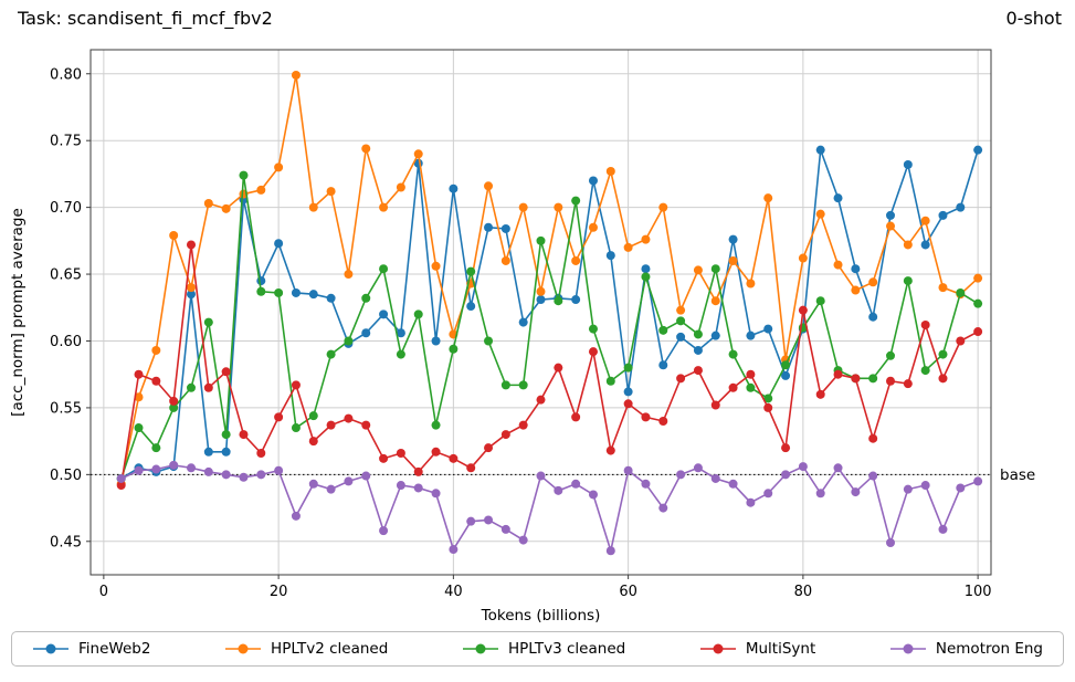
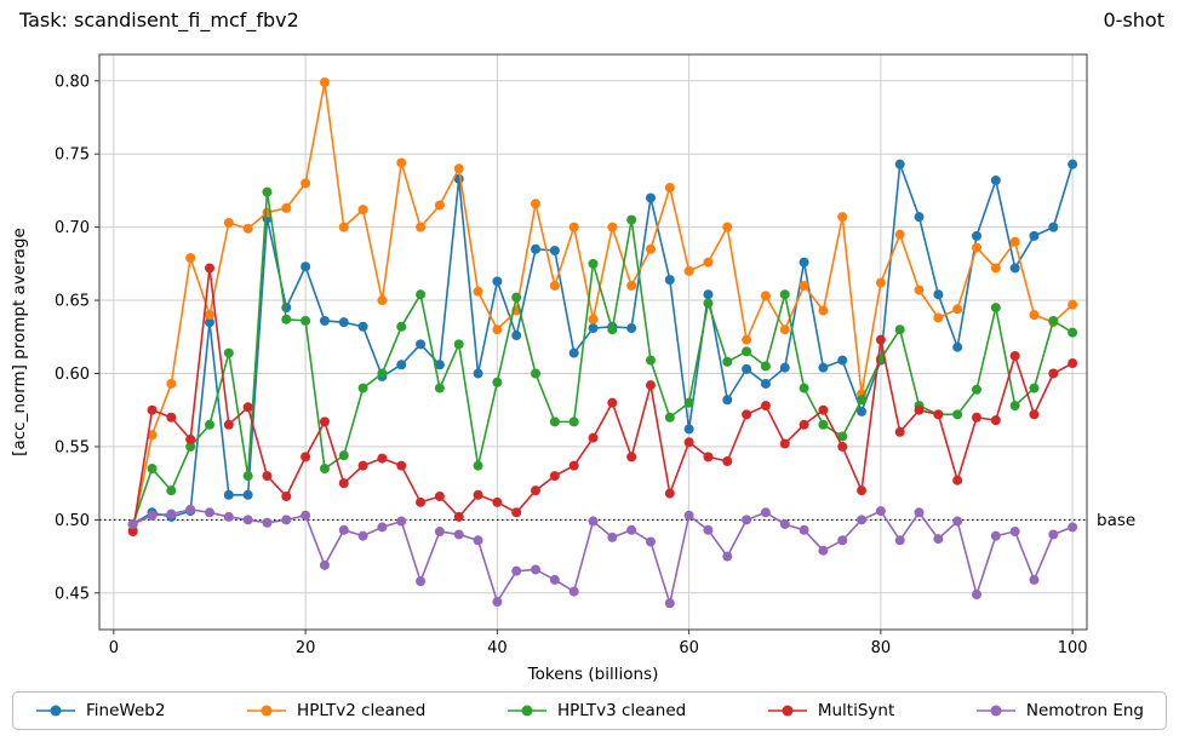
FineWeb2/40: 0.714 -> 0.663
HPLTv2 cleaned/40: 0.605 -> 0.630
